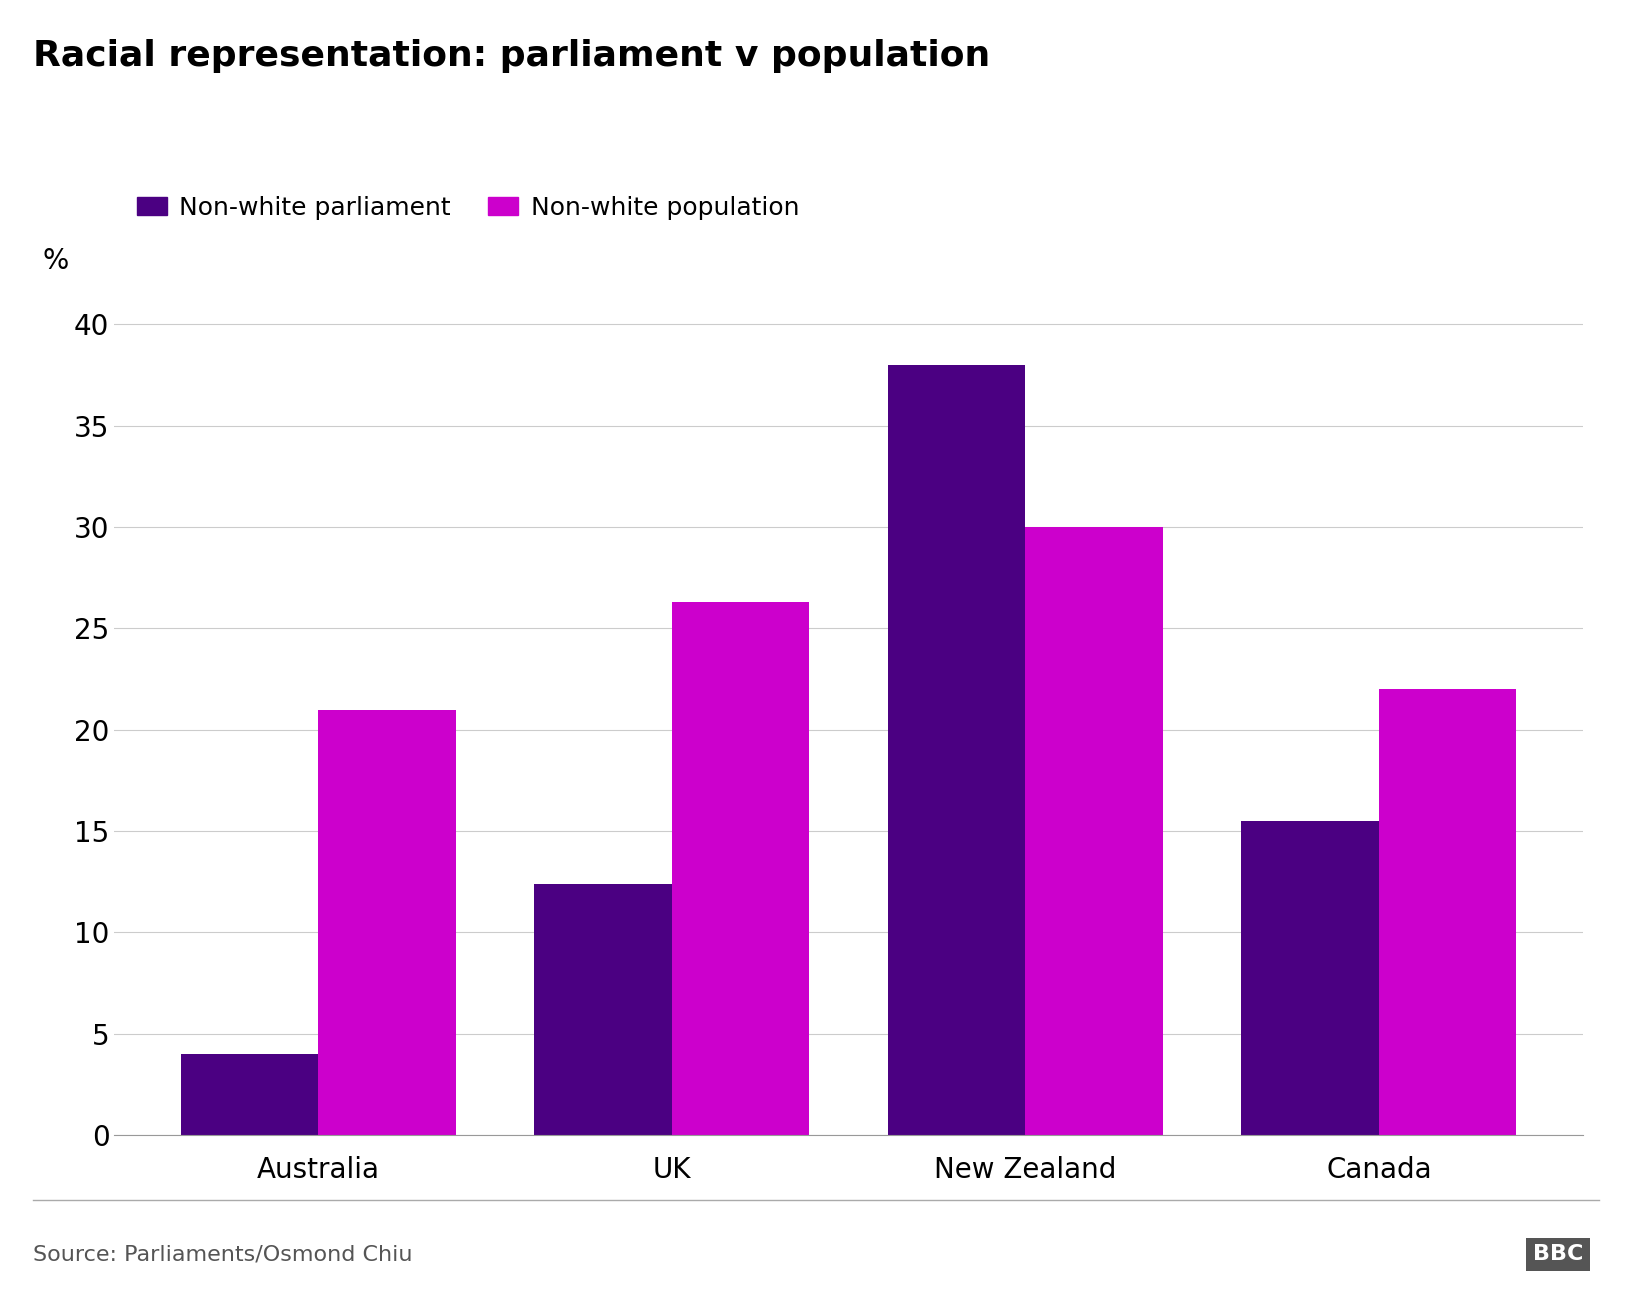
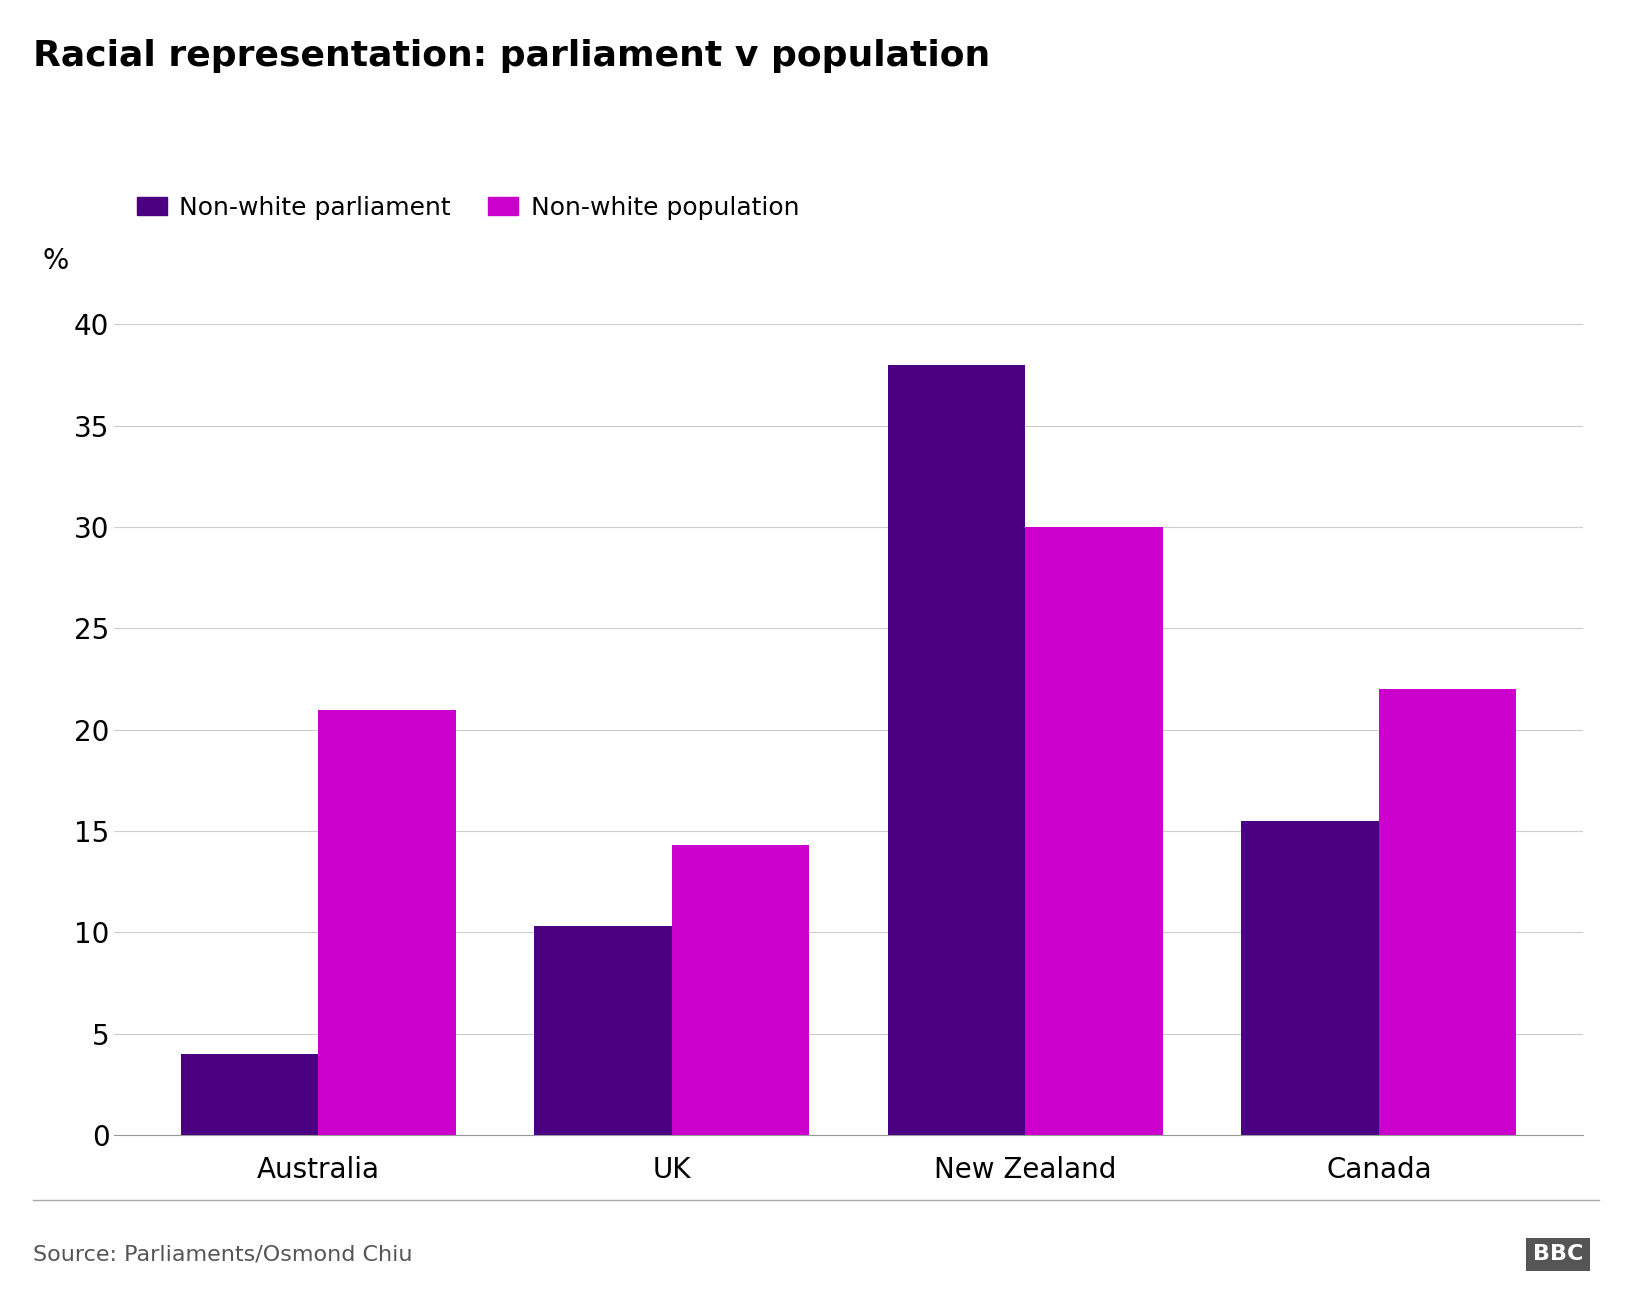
Non-white parliament/UK: 12.4 -> 10.3
Non-white population/UK: 26.3 -> 14.3
